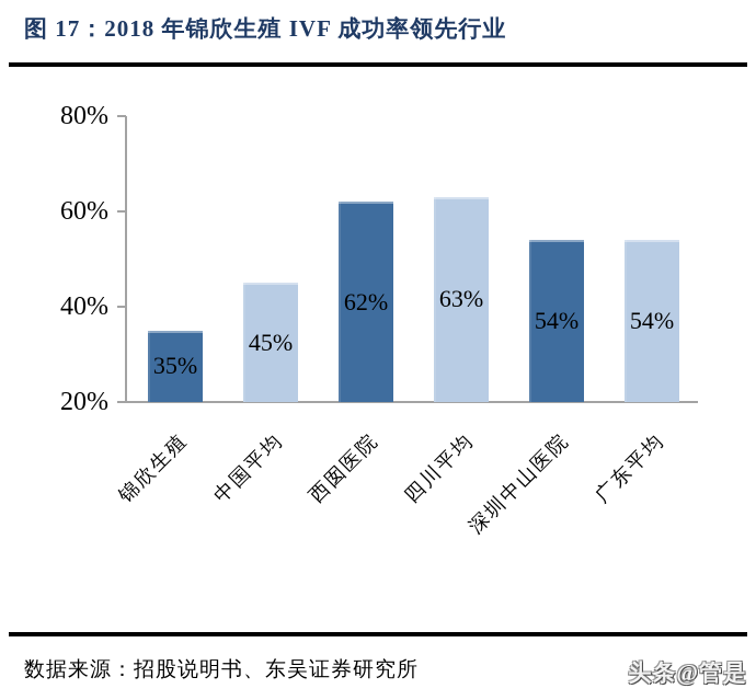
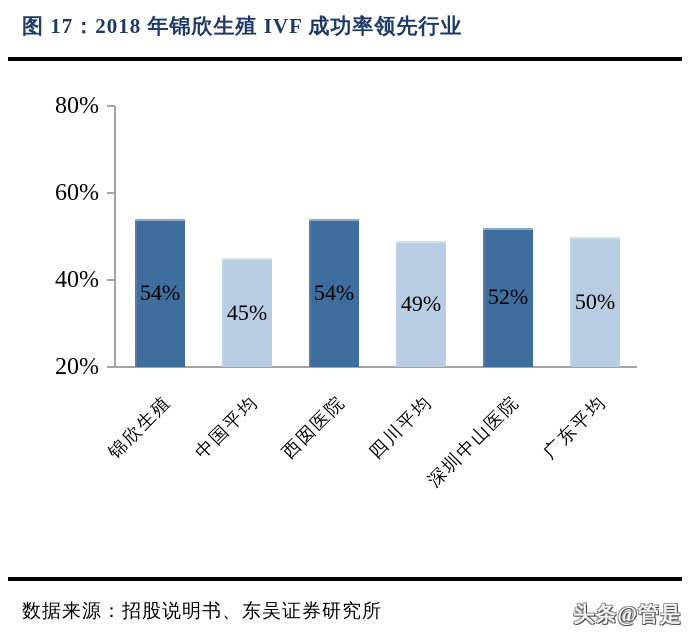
锦欣生殖: 35% -> 54%
西囡医院: 62% -> 54%
四川平均: 63% -> 49%
深圳中山医院: 54% -> 52%
广东平均: 54% -> 50%
